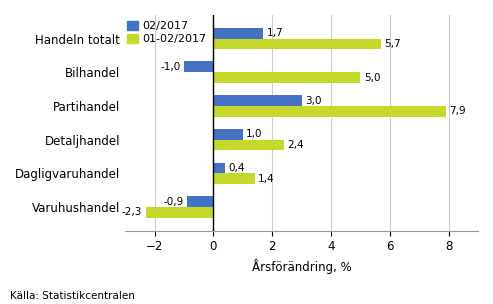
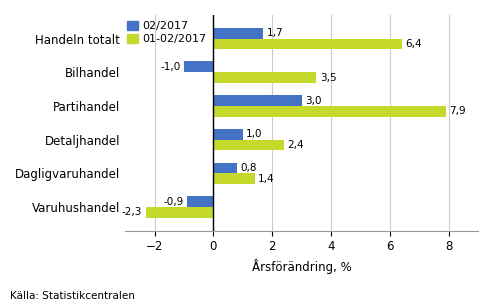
01-02/2017/Handeln totalt: 5,7 -> 6,4
01-02/2017/Bilhandel: 5,0 -> 3,5
02/2017/Dagligvaruhandel: 0,4 -> 0,8
